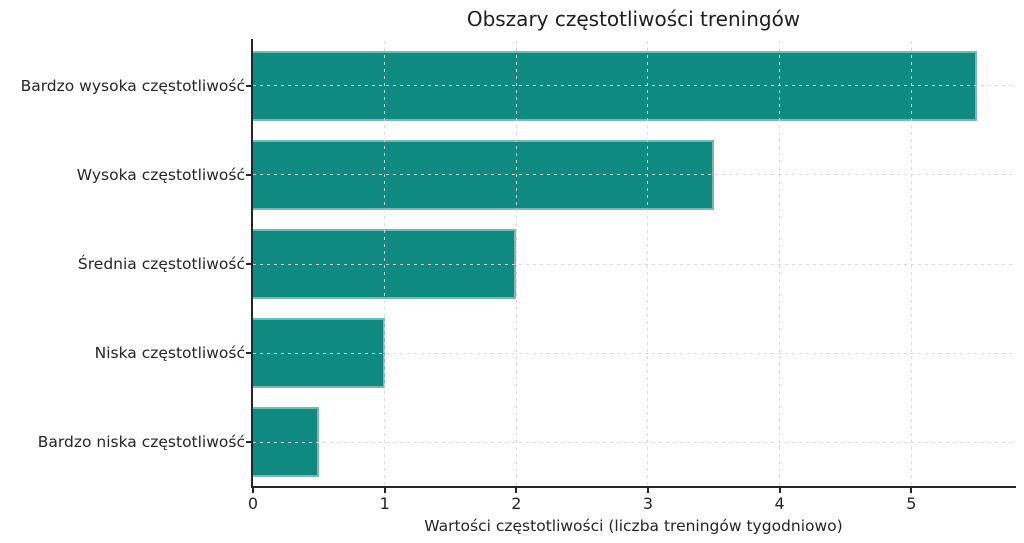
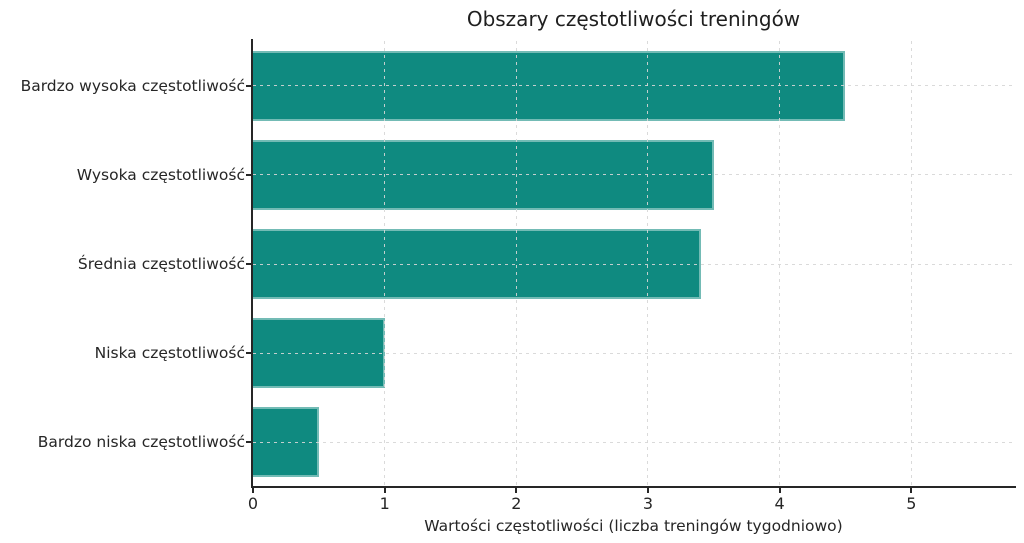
Bardzo wysoka częstotliwość: 5.5 -> 4.5
Średnia częstotliwość: 2.0 -> 3.4
